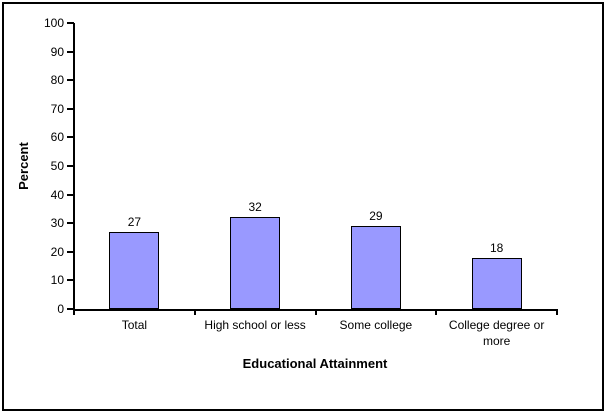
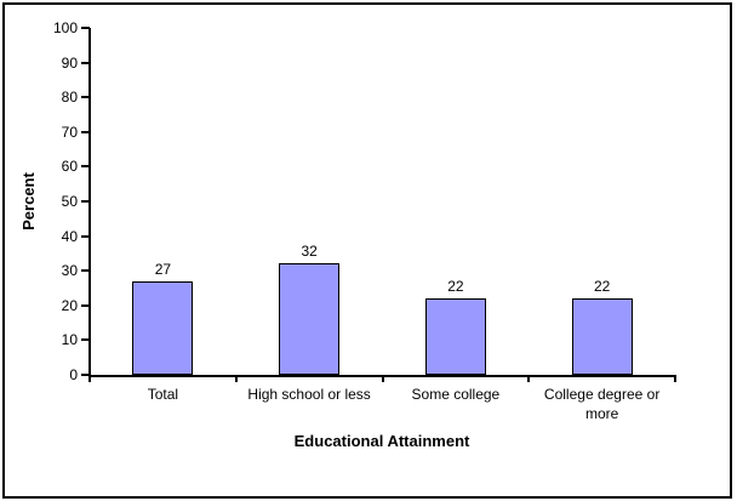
Some college: 29 -> 22
College degree or more: 18 -> 22
